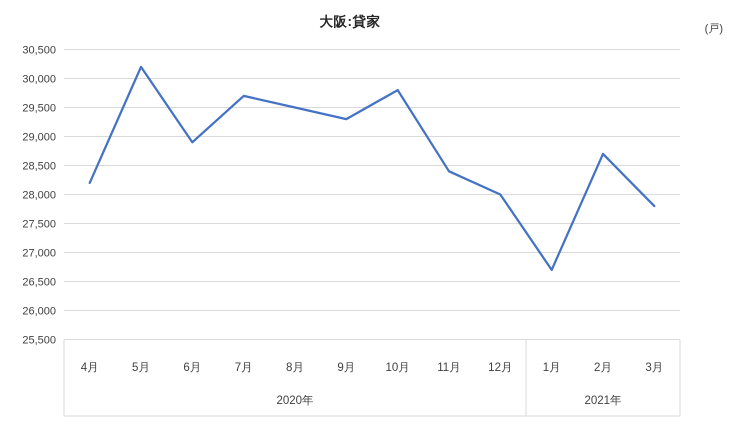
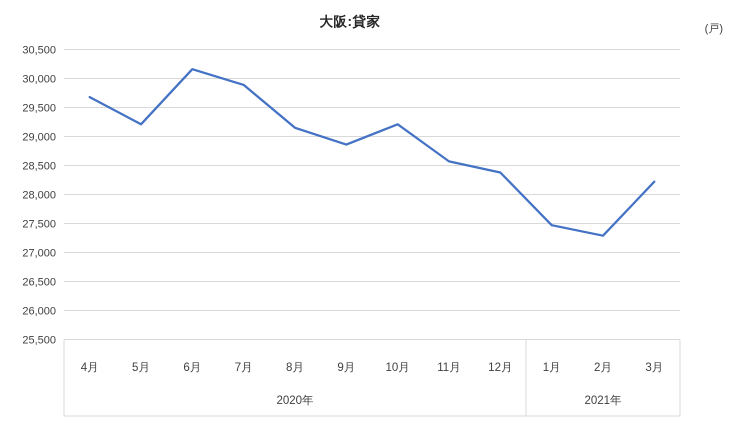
4月: 28200 -> 29700
5月: 30200 -> 29200
6月: 28900 -> 30200
7月: 29700 -> 29900
8月: 29500 -> 29200
9月: 29300 -> 28900
10月: 29800 -> 29200
11月: 28400 -> 28600
12月: 28000 -> 28400
1月: 26700 -> 27500
2月: 28700 -> 27300
3月: 27800 -> 28200
